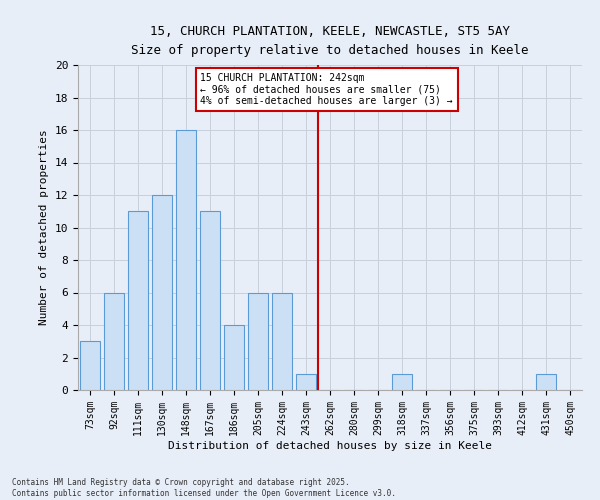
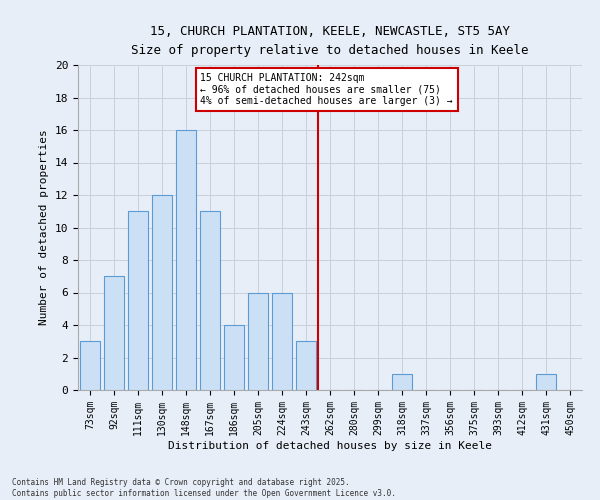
92sqm: 6 -> 7
243sqm: 1 -> 3
